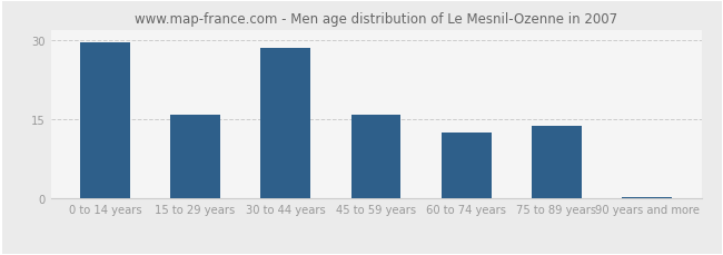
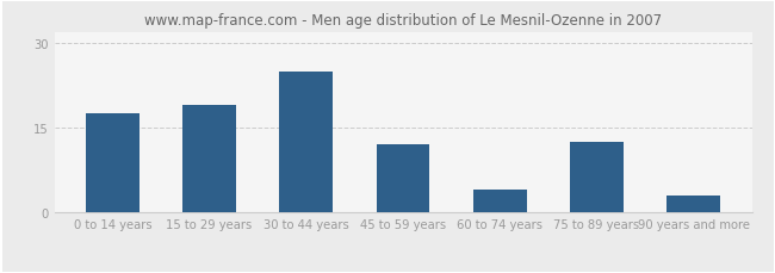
0 to 14 years: 29.5 -> 17.5
15 to 29 years: 16.0 -> 19.0
30 to 44 years: 28.5 -> 25.0
45 to 59 years: 16.0 -> 12.0
60 to 74 years: 12.5 -> 4.0
75 to 89 years: 13.8 -> 12.5
90 years and more: 0.3 -> 3.0
